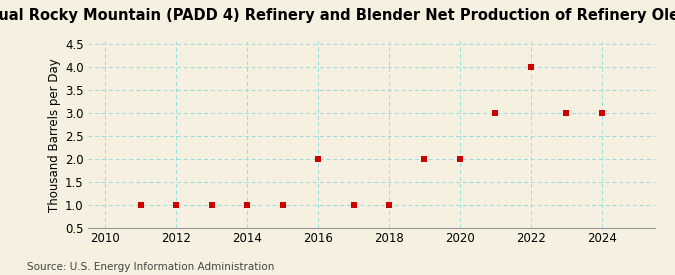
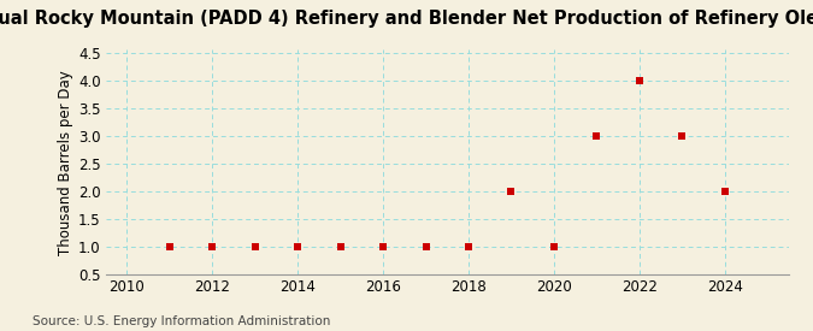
2016: 2 -> 1
2020: 2 -> 1
2024: 3 -> 2
